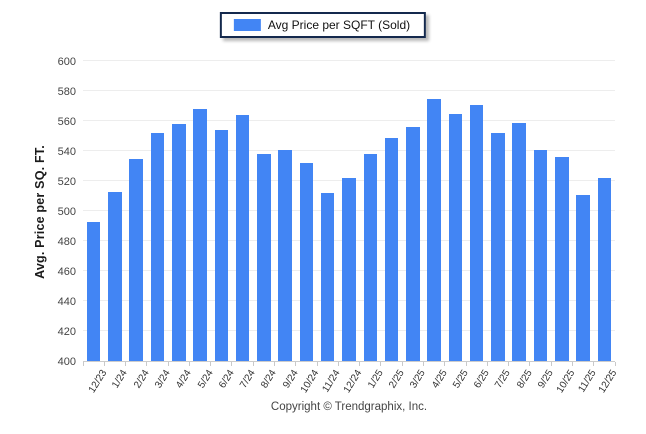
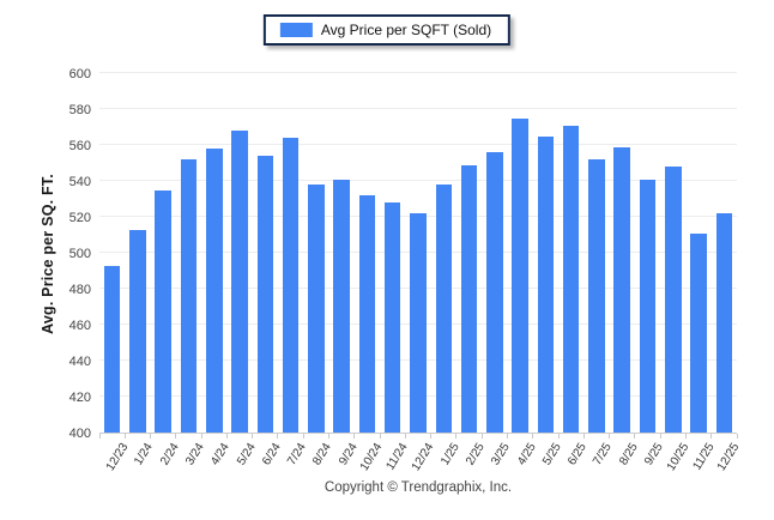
11/24: 512 -> 528
10/25: 536 -> 548
